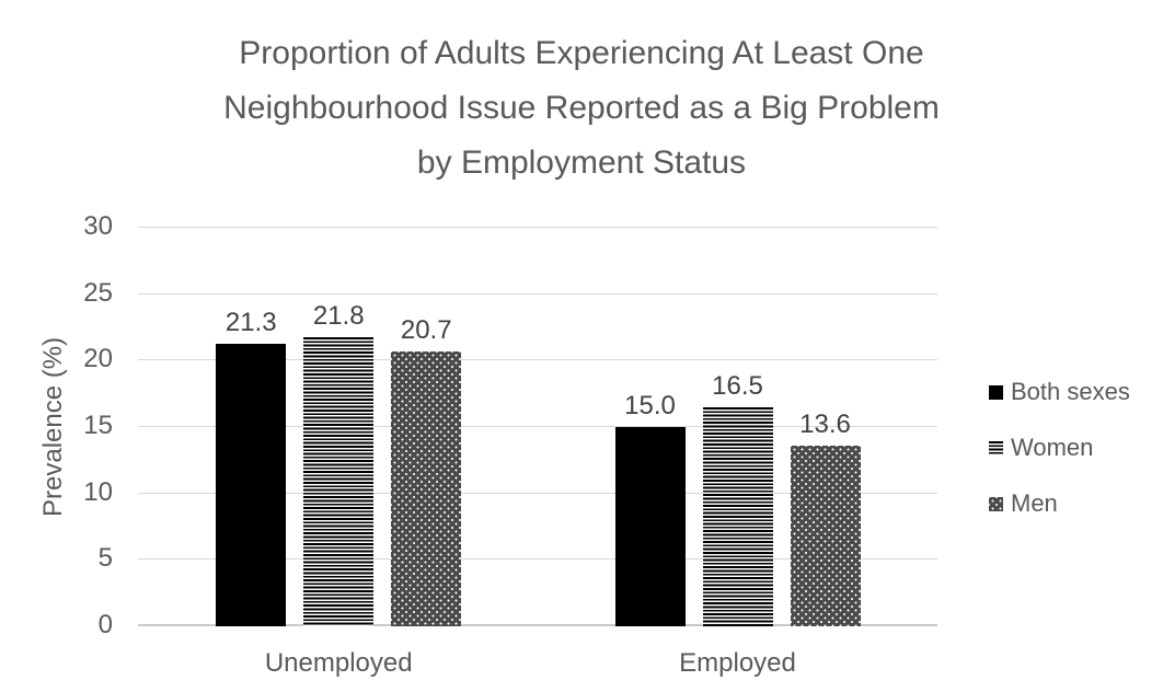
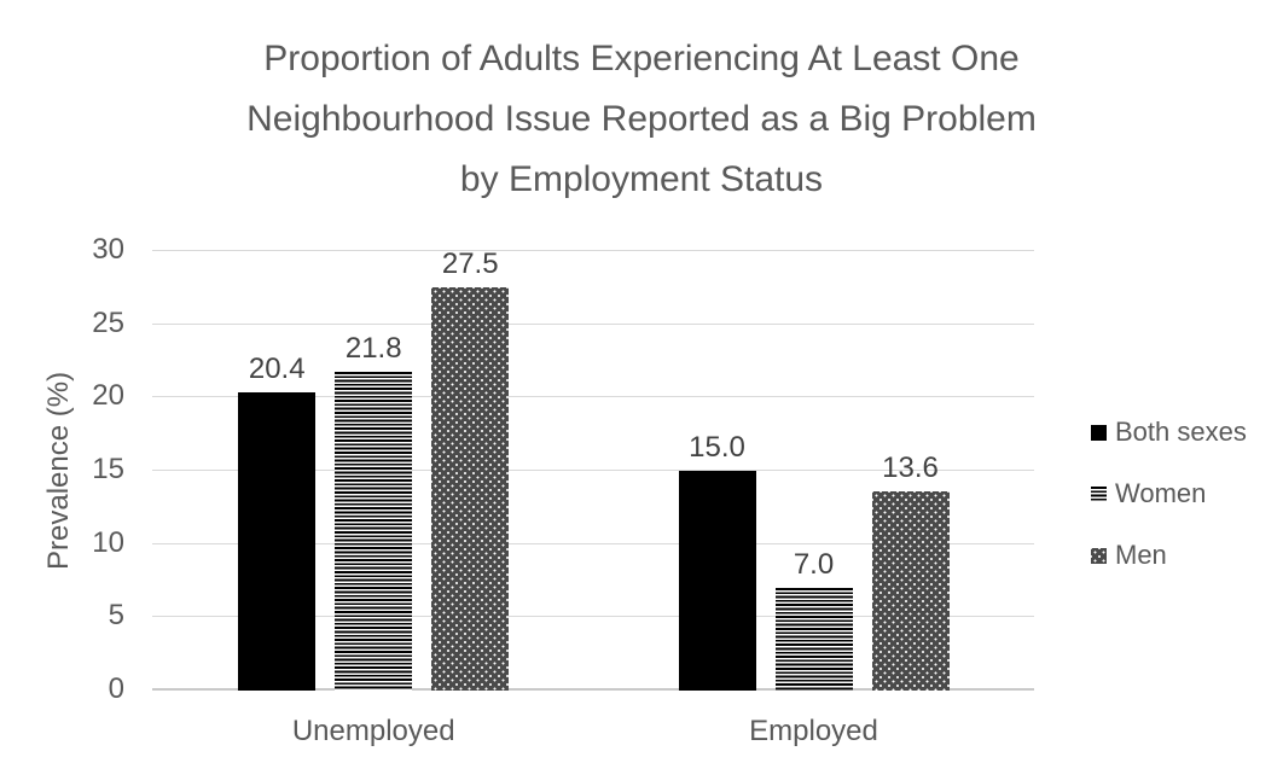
Both sexes/Unemployed: 21.3 -> 20.4
Men/Unemployed: 20.7 -> 27.5
Women/Employed: 16.5 -> 7.0
